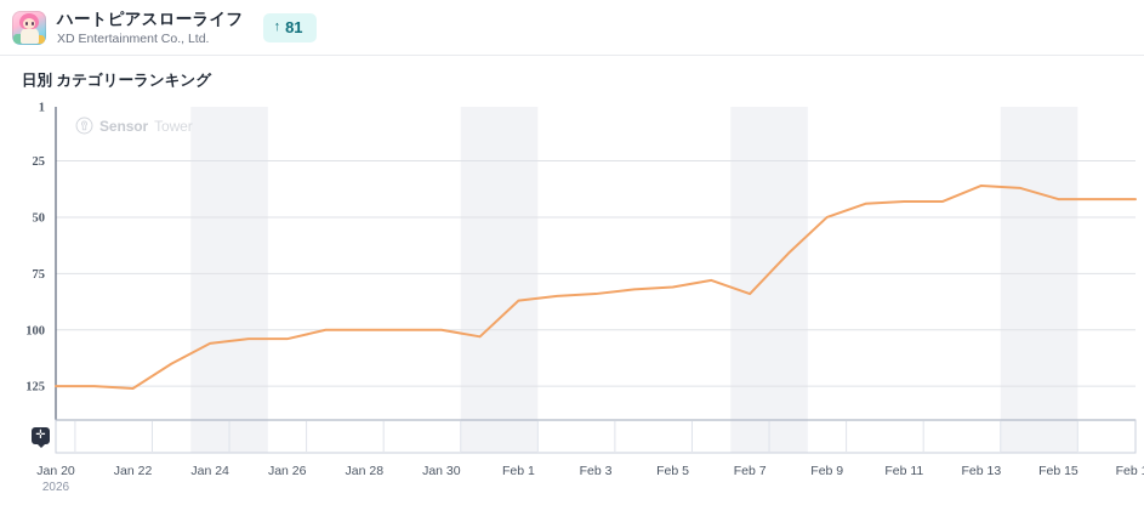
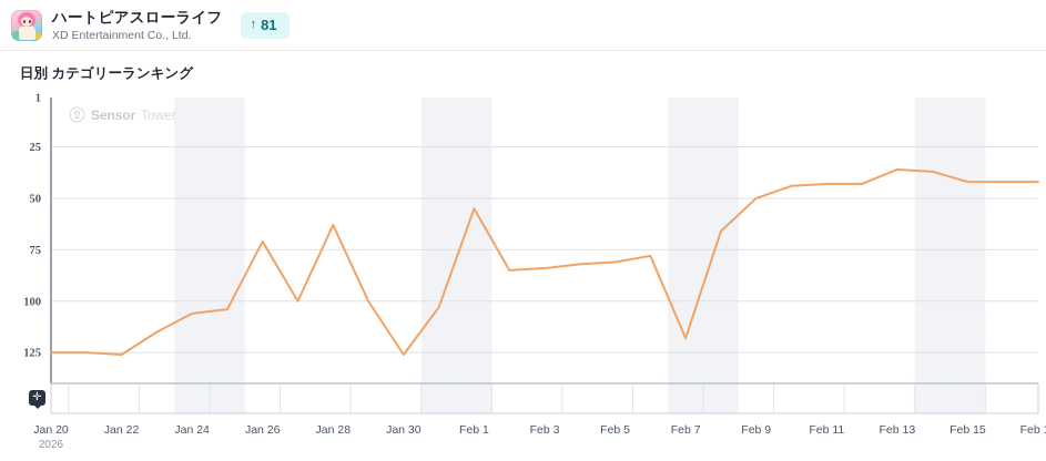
Jan 26: 104 -> 71
Jan 28: 100 -> 63
Jan 30: 100 -> 126
Feb 1: 87 -> 55
Feb 7: 84 -> 118
